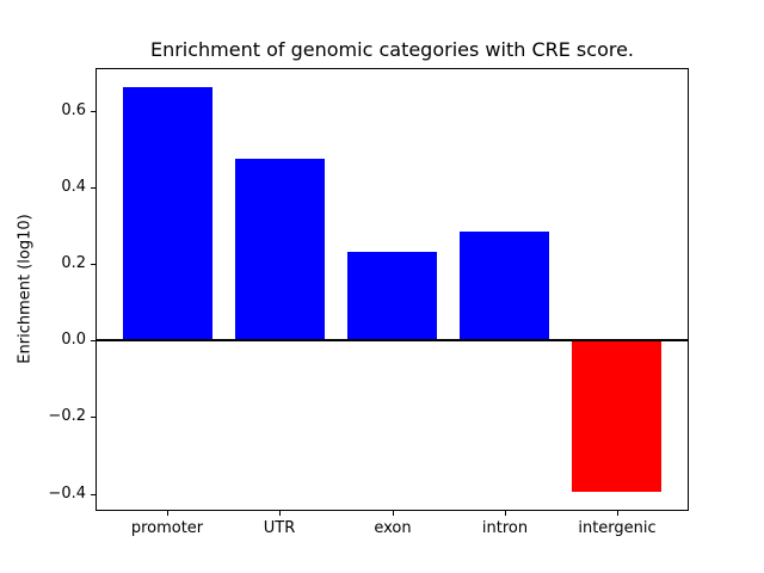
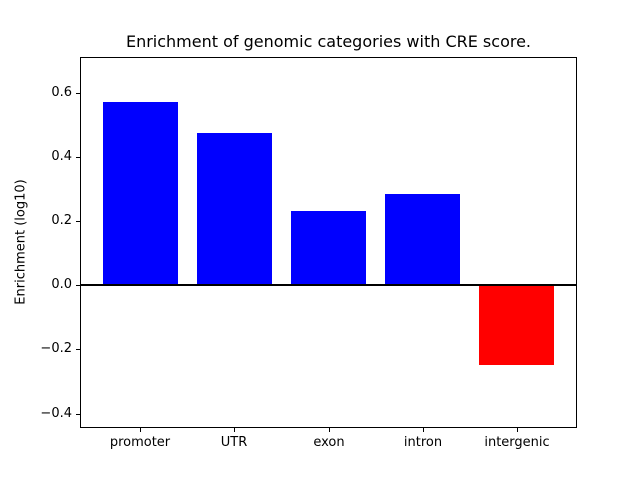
promoter: 0.66 -> 0.57
intergenic: -0.40 -> -0.25
